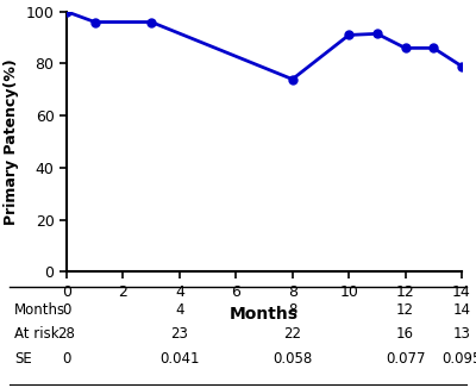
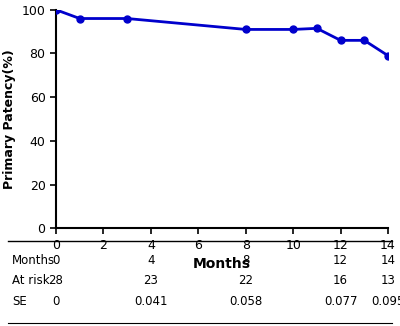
8: 74.0 -> 91.0
